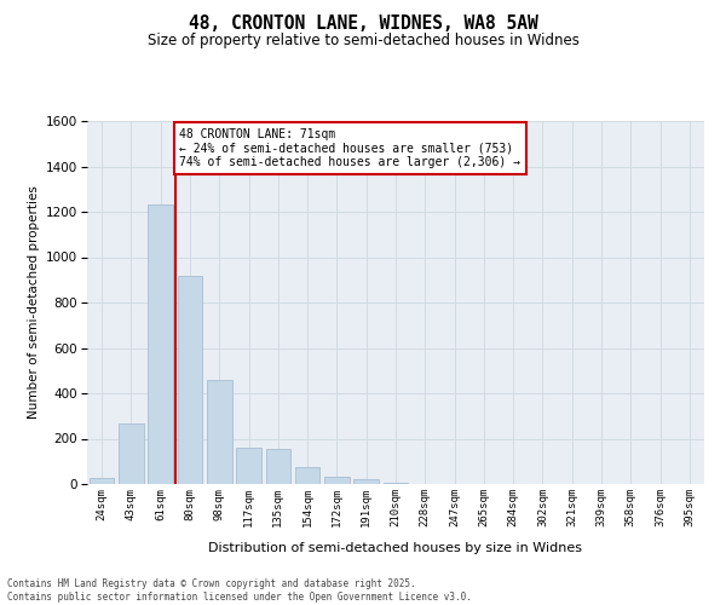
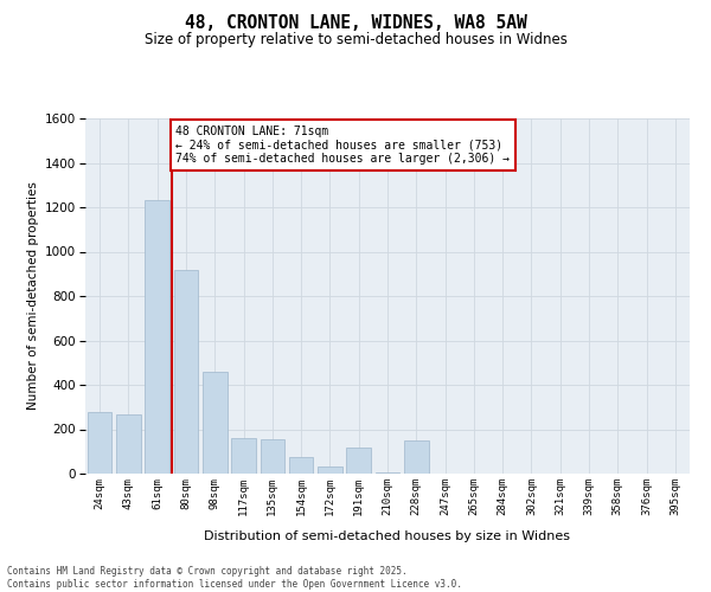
24sqm: 20 -> 280
191sqm: 20 -> 120
228sqm: 0 -> 150
